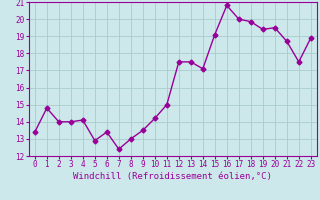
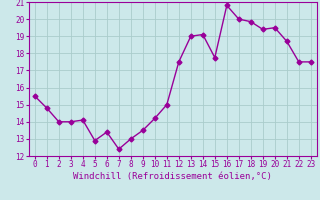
0: 13.4 -> 15.5
13: 17.5 -> 19.0
14: 17.1 -> 19.1
15: 19.1 -> 17.8
23: 18.9 -> 17.5
